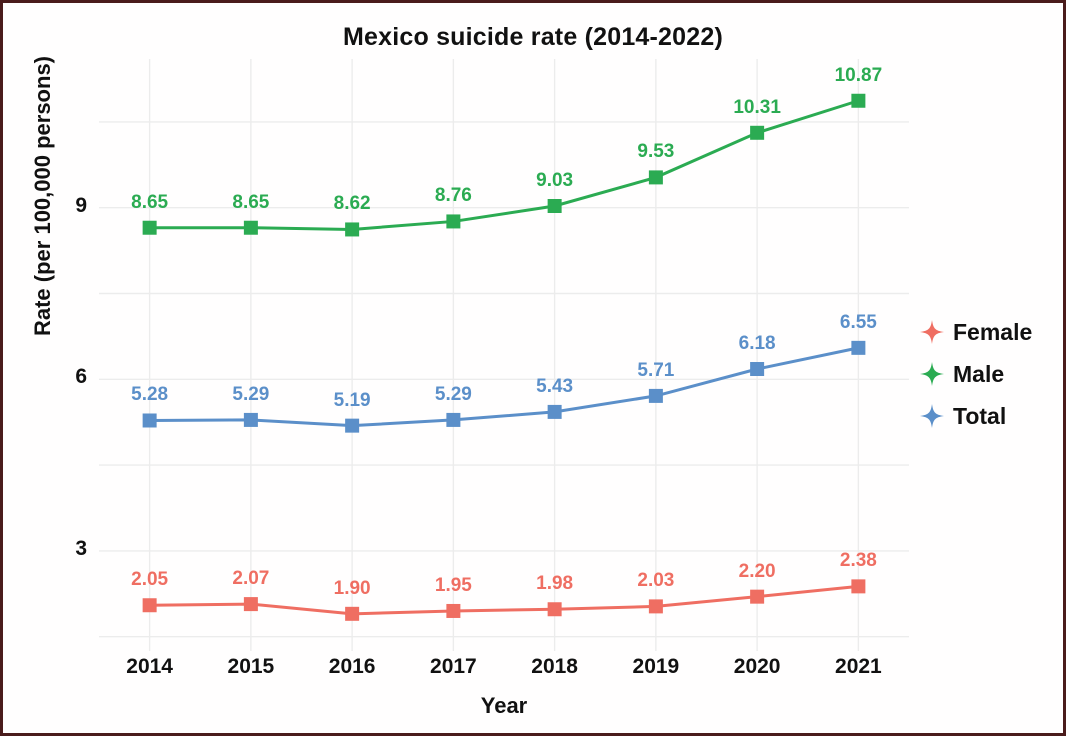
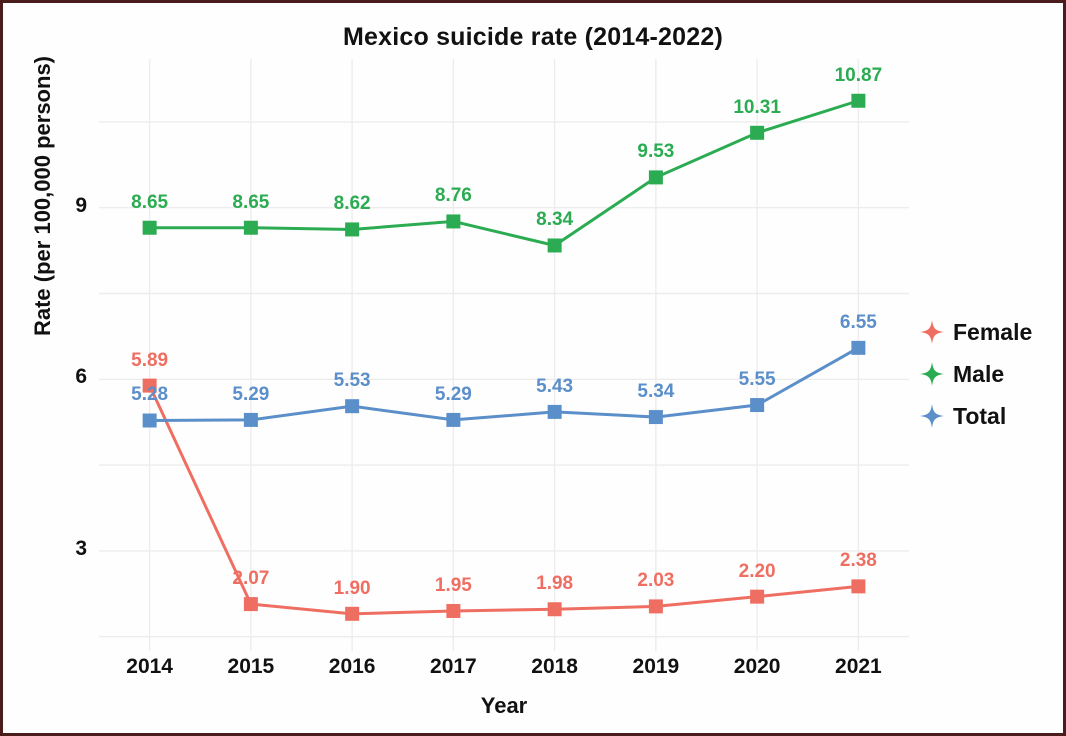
Female/2014: 2.05 -> 5.89
Total/2016: 5.19 -> 5.53
Male/2018: 9.03 -> 8.34
Total/2019: 5.71 -> 5.34
Total/2020: 6.18 -> 5.55
